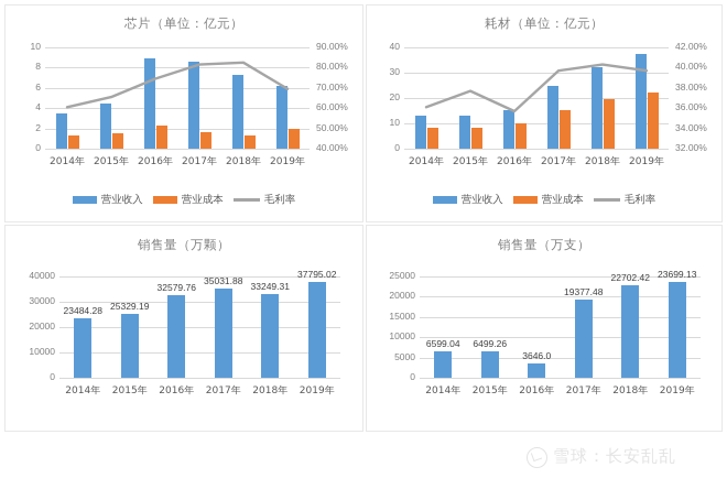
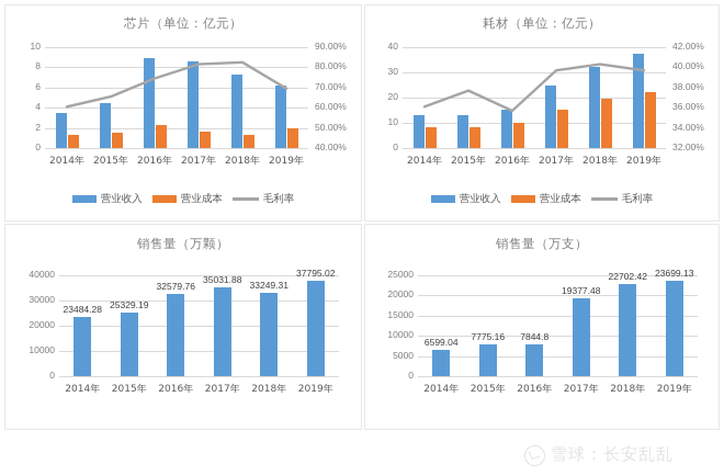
销售量（万支）/2015年: 6499.26 -> 7775.16
销售量（万支）/2016年: 3646.0 -> 7844.8
